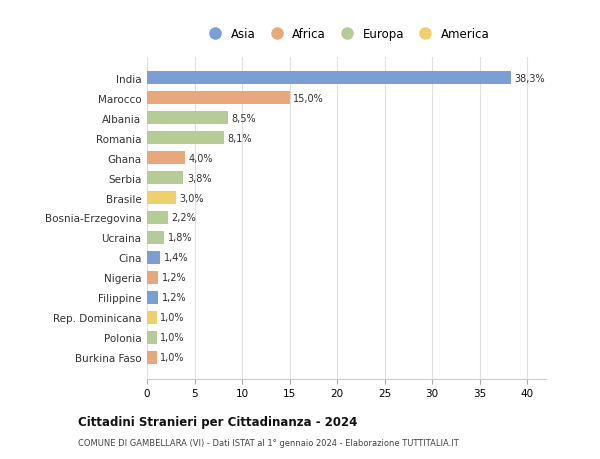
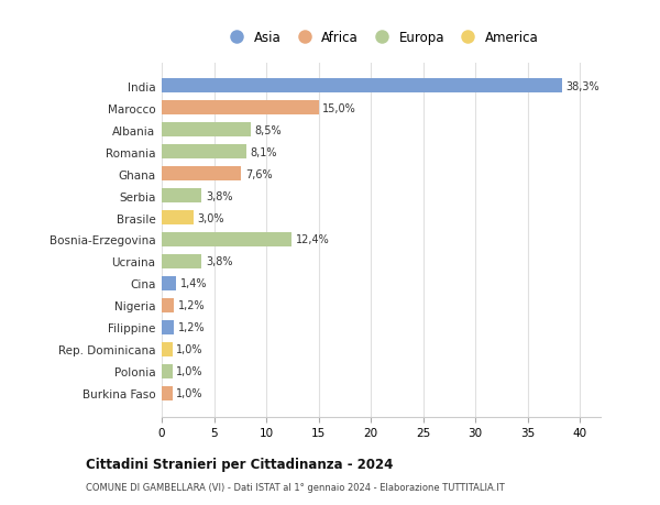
Ghana: 4,0% -> 7,6%
Bosnia-Erzegovina: 2,2% -> 12,4%
Ucraina: 1,8% -> 3,8%
